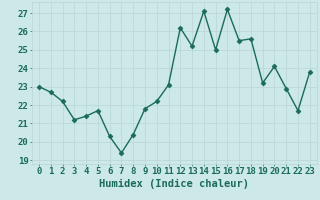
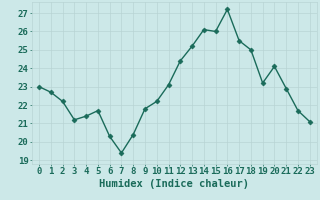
12: 26.2 -> 24.4
14: 27.1 -> 26.1
15: 25.0 -> 26.0
18: 25.6 -> 25.0
23: 23.8 -> 21.1
